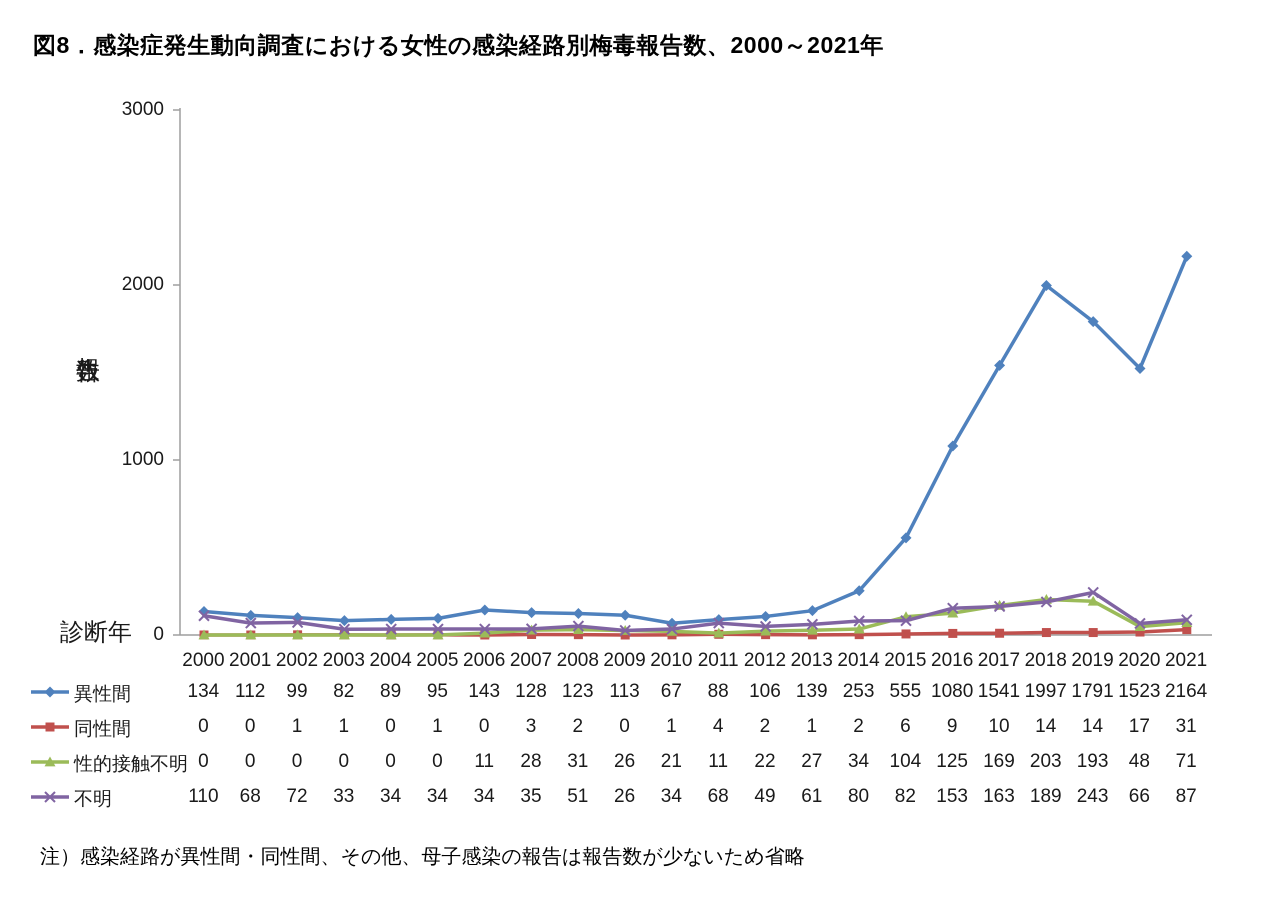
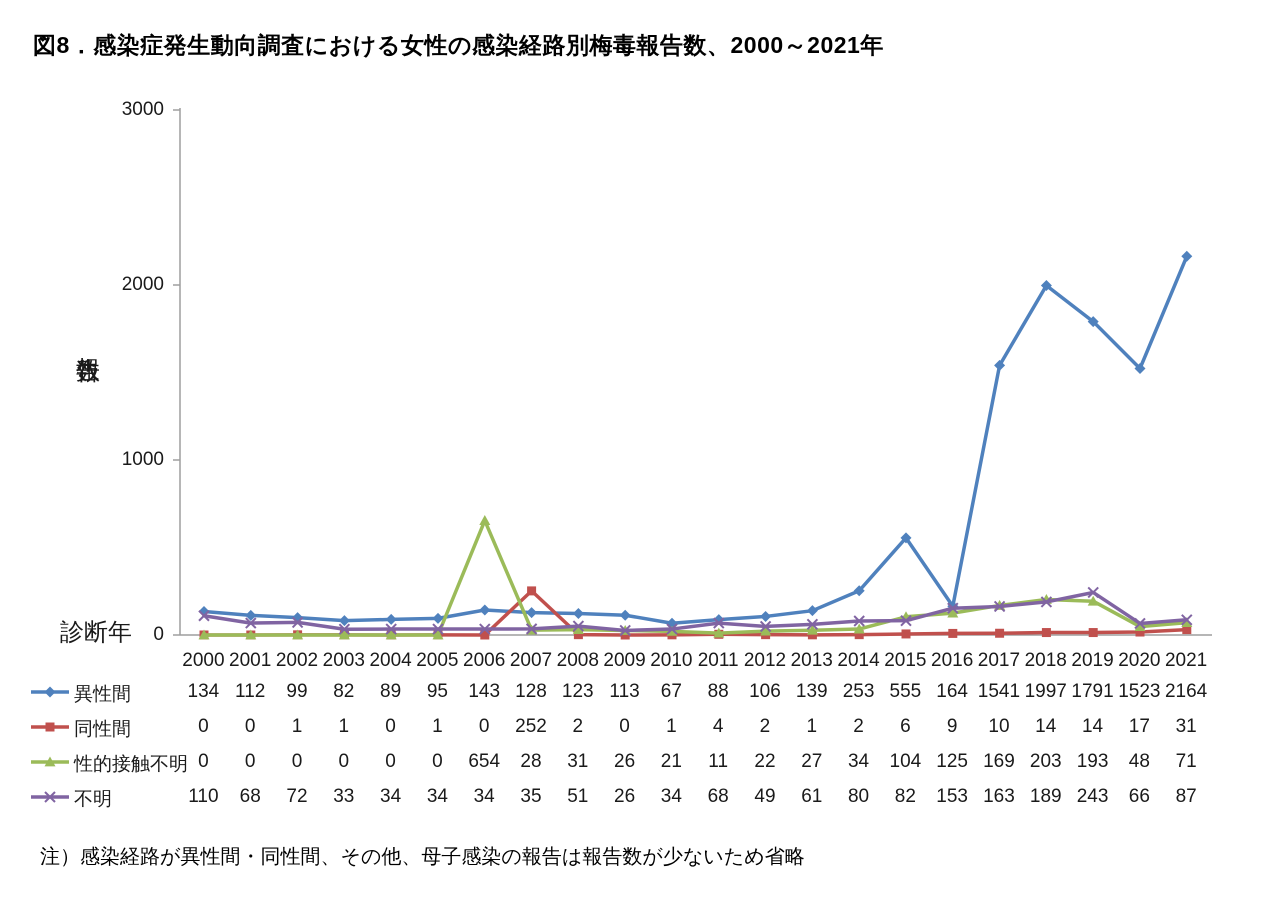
性的接触不明/2006: 11 -> 654
同性間/2007: 3 -> 252
異性間/2016: 1080 -> 164
